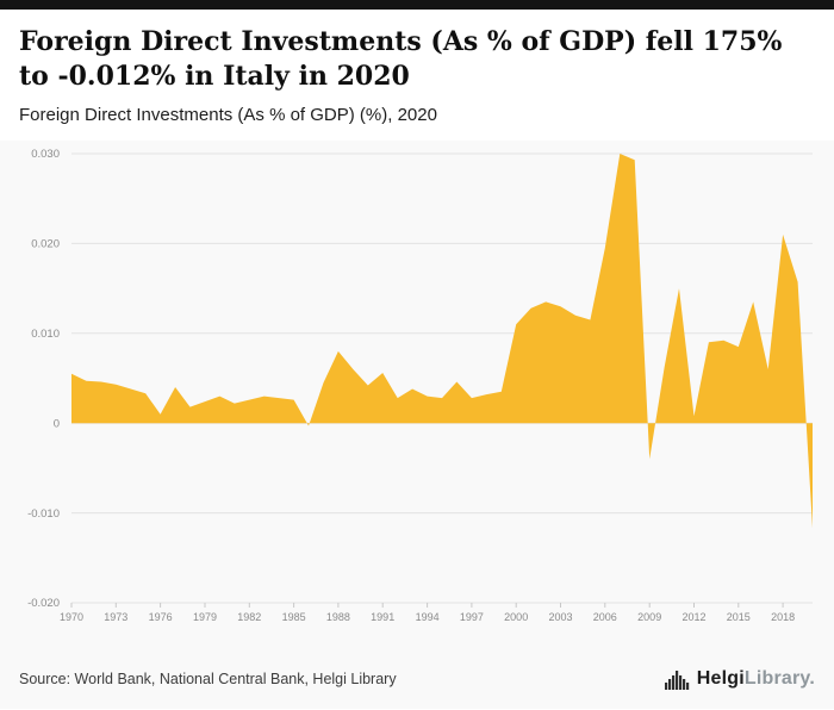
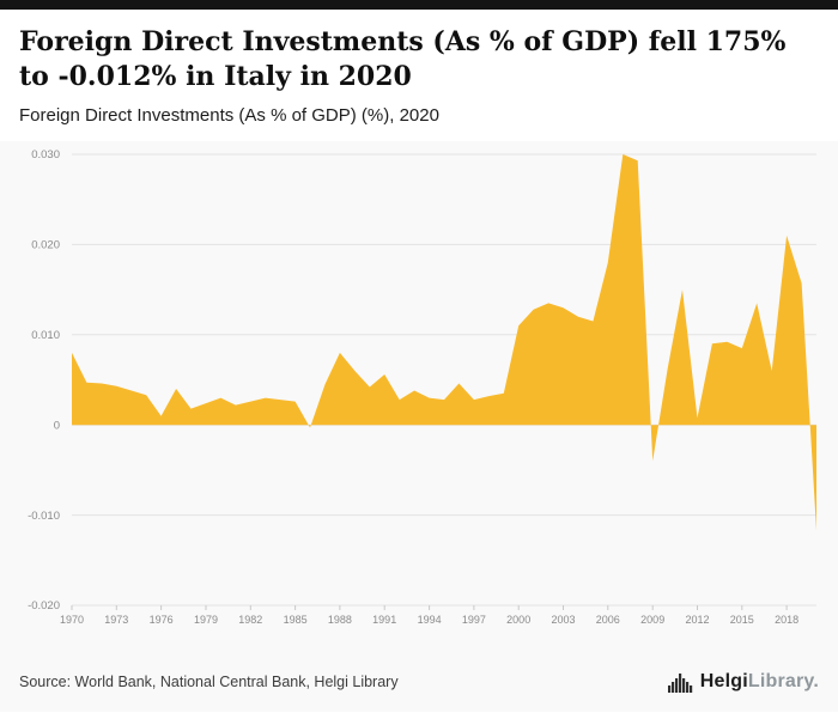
1970: 0.005 -> 0.008
2006: 0.019 -> 0.018
